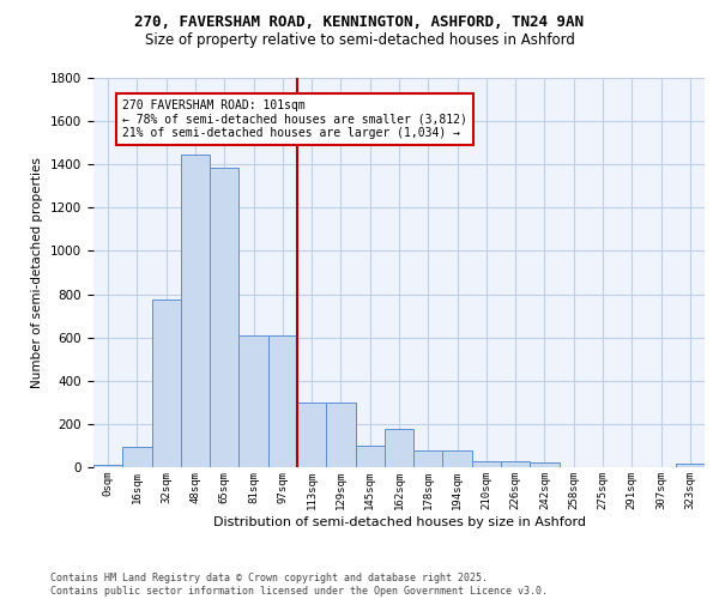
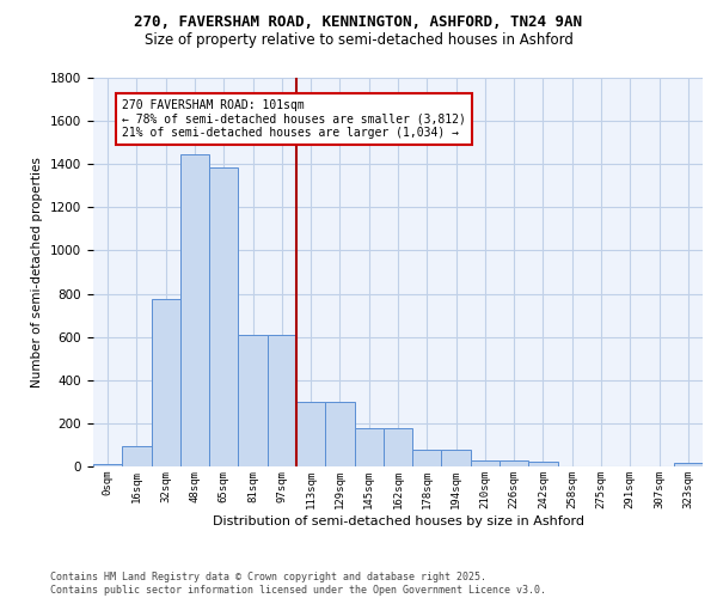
145sqm: 100 -> 180
